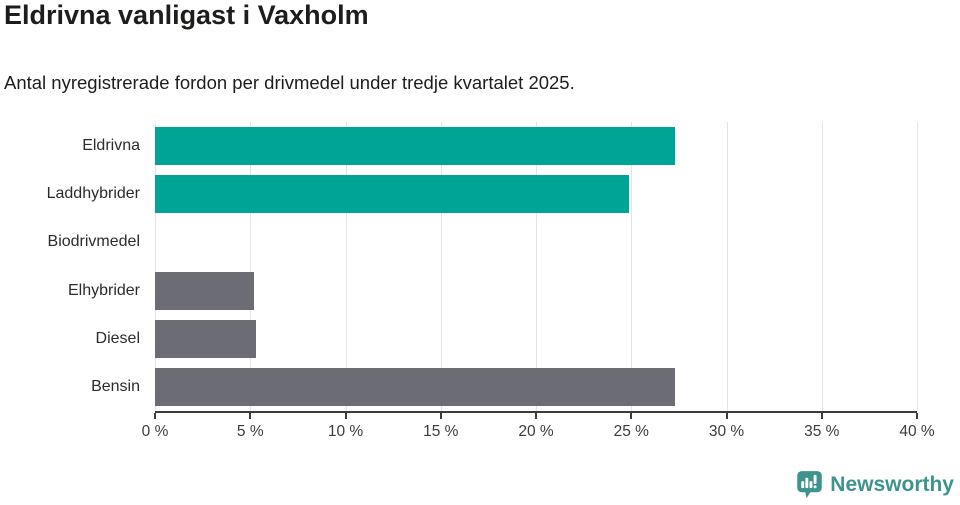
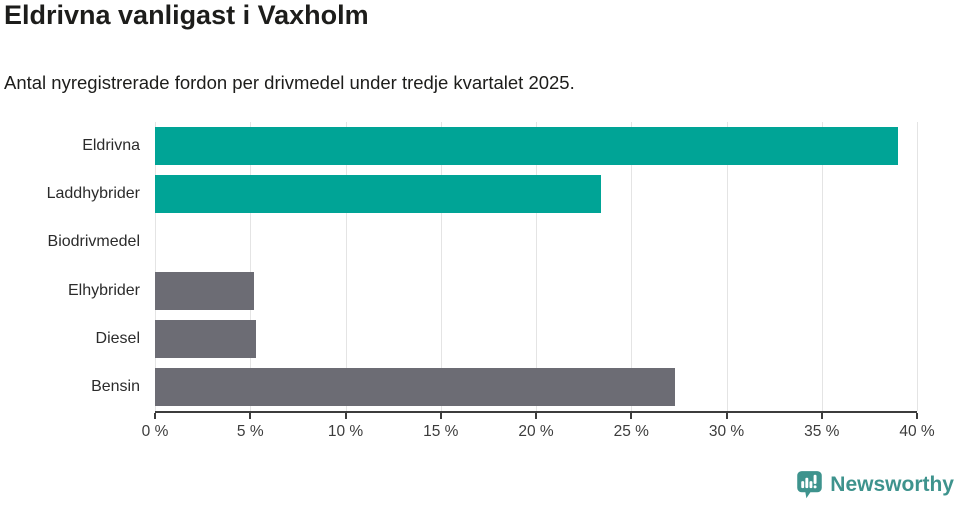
Eldrivna: 27.3% -> 39.0%
Laddhybrider: 24.9% -> 23.4%
